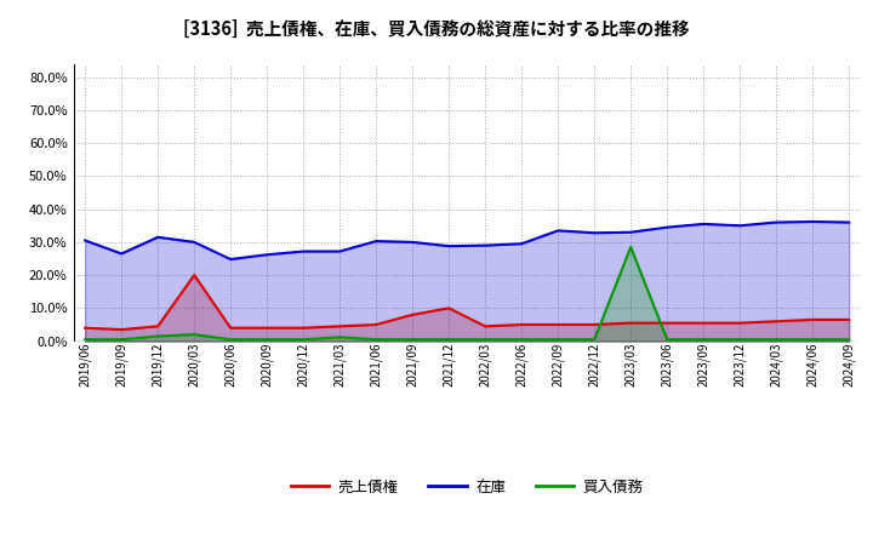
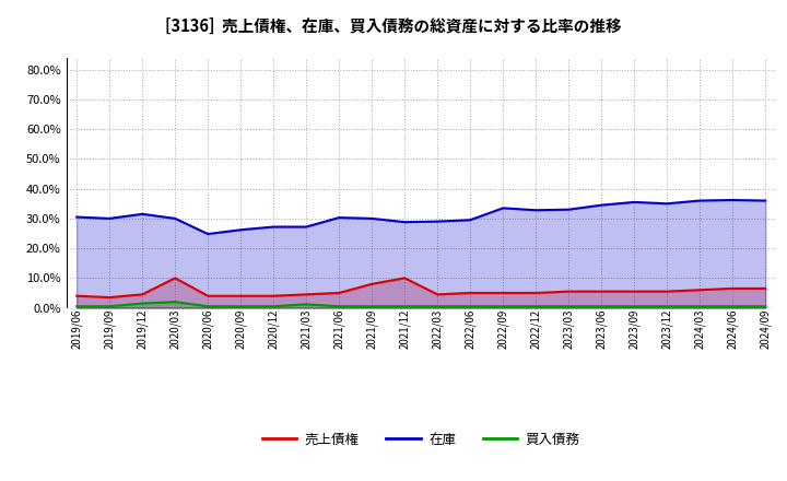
在庫/2019/09: 26.5% -> 30.0%
売上債権/2020/03: 20.0% -> 10.0%
買入債務/2023/03: 28.5% -> 0.5%
